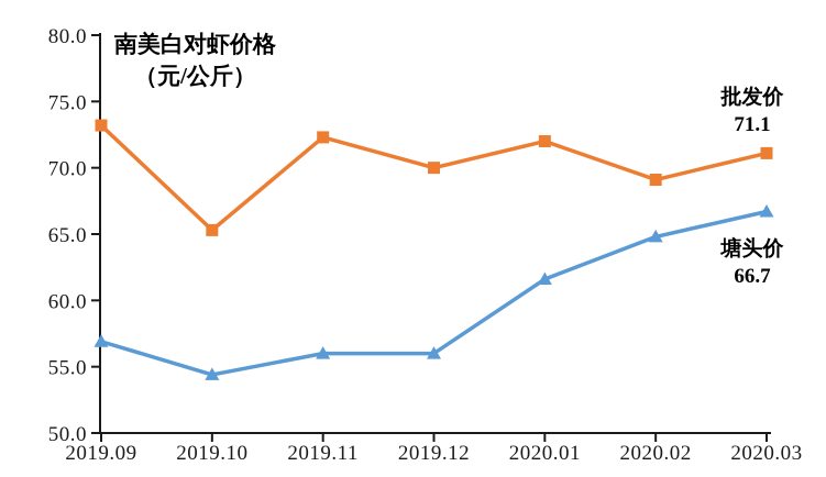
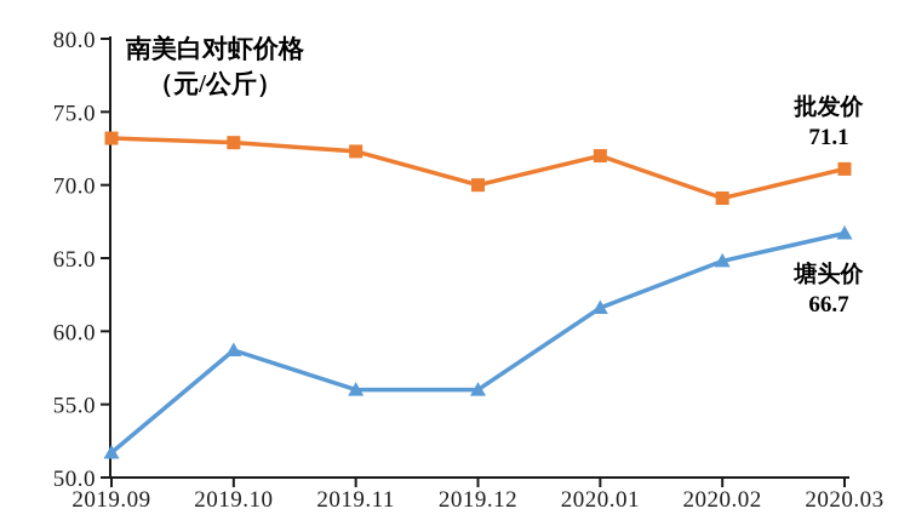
塘头价/2019.09: 56.9 -> 51.7
批发价/2019.10: 65.3 -> 72.9
塘头价/2019.10: 54.4 -> 58.7
